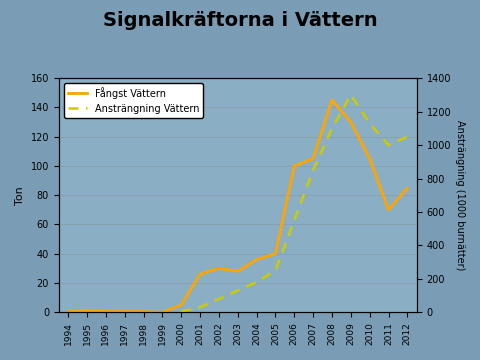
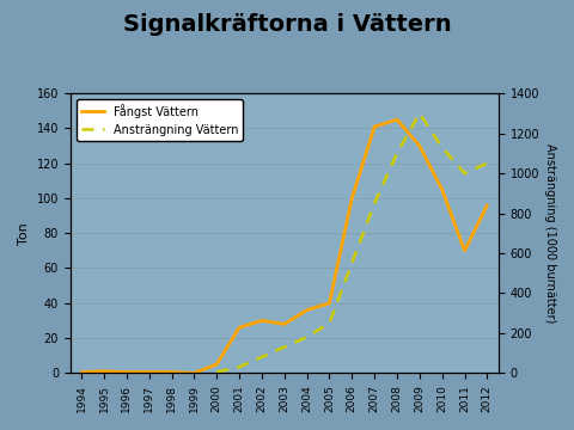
Fångst Vättern/2007: 105 -> 141
Fångst Vättern/2012: 85 -> 96
